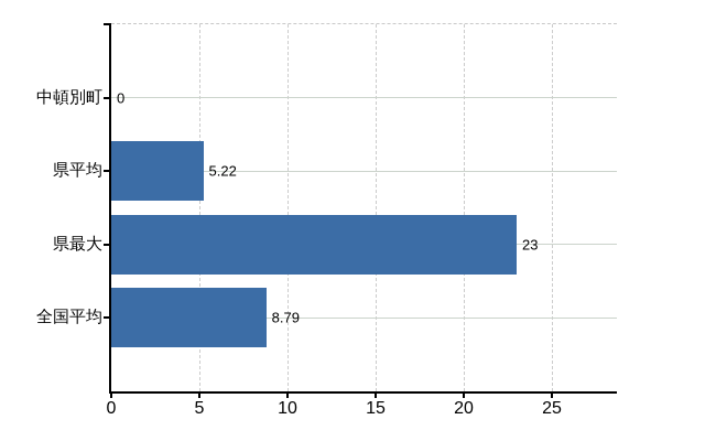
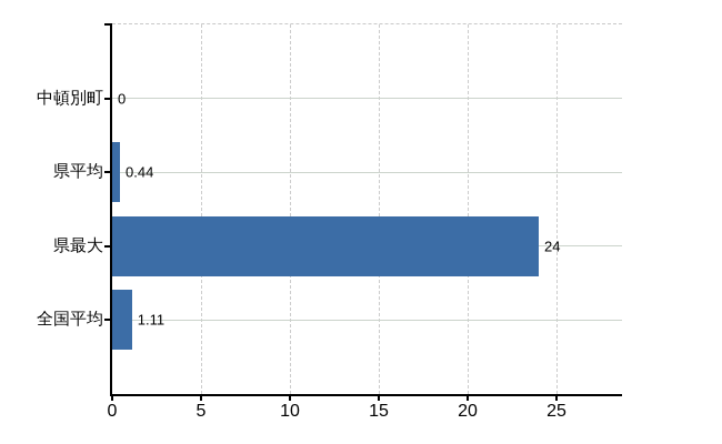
県平均: 5.22 -> 0.44
県最大: 23 -> 24
全国平均: 8.79 -> 1.11
